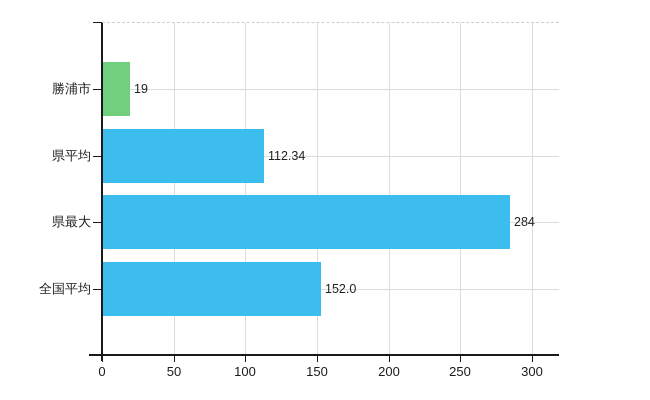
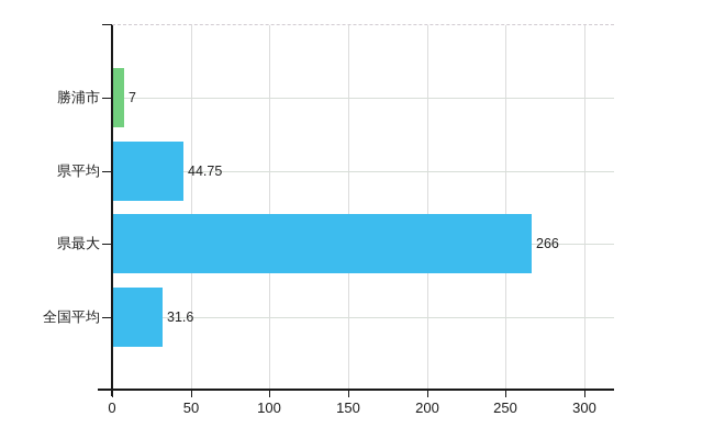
勝浦市: 19 -> 7
県平均: 112.34 -> 44.75
県最大: 284 -> 266
全国平均: 152.0 -> 31.6
